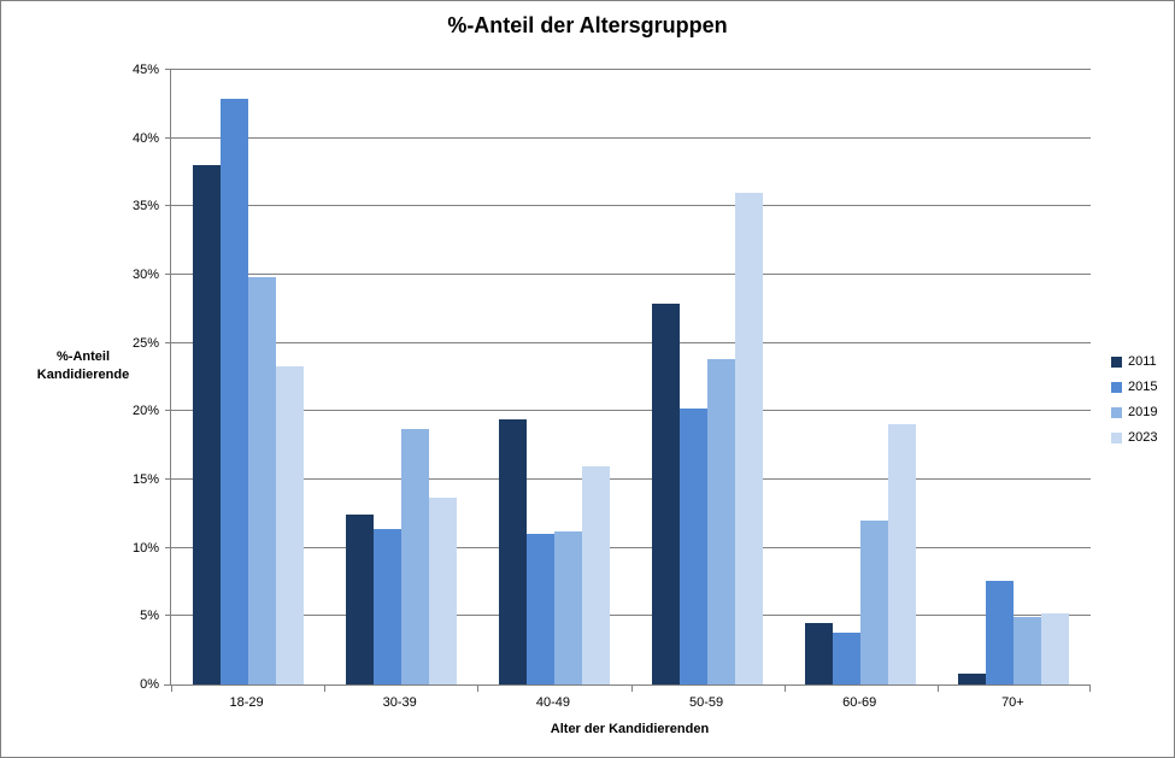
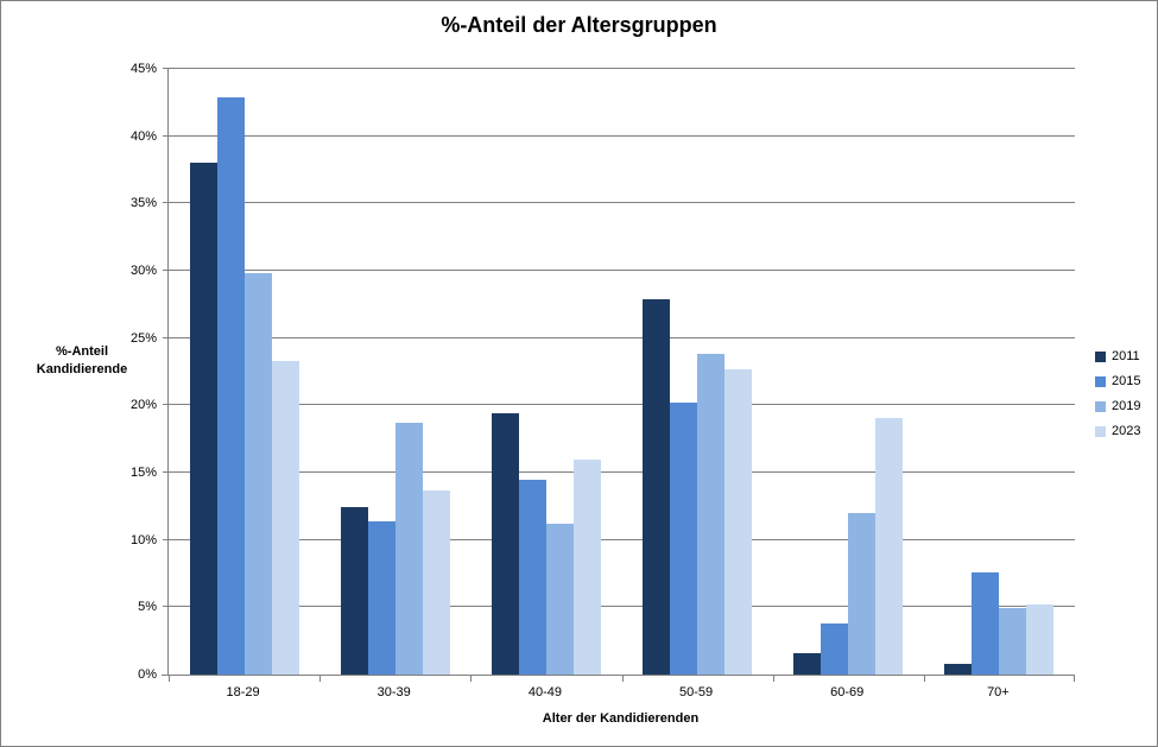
2015/40-49: 11.0% -> 14.5%
2023/50-59: 36.0% -> 22.7%
2011/60-69: 4.5% -> 1.6%
